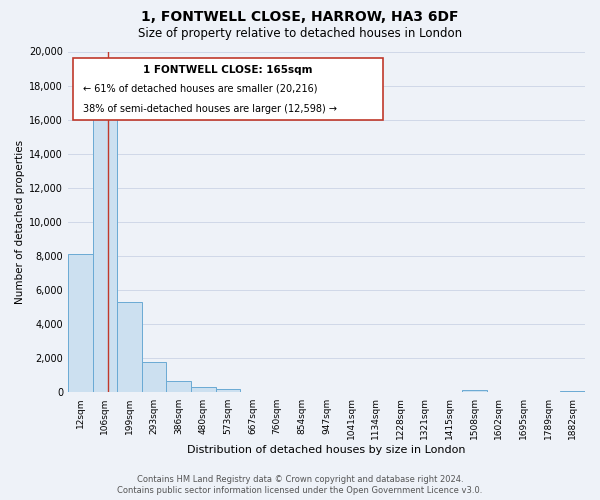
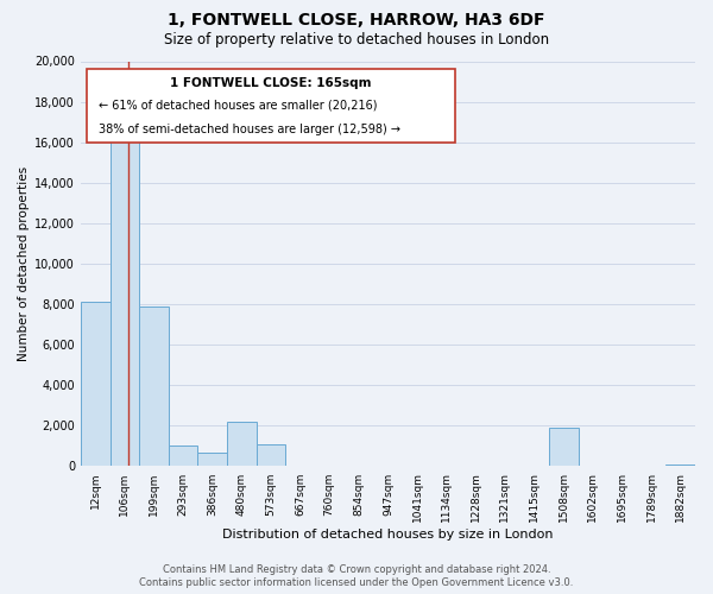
199sqm: 5,300 -> 7,900
293sqm: 1,800 -> 1,000
480sqm: 300 -> 2,200
573sqm: 200 -> 1,100
1508sqm: 200 -> 1,900
